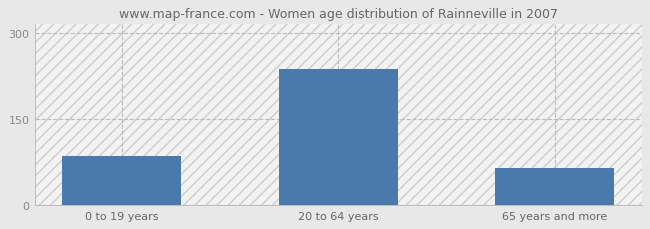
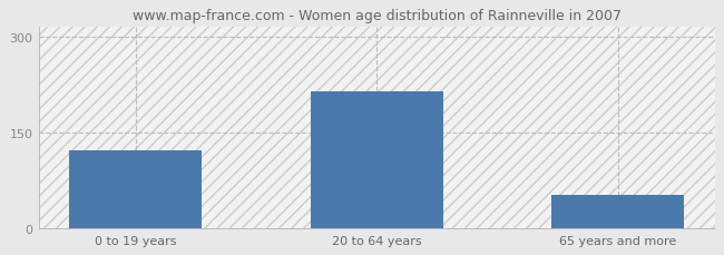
0 to 19 years: 85 -> 122
20 to 64 years: 237 -> 214
65 years and more: 65 -> 52
